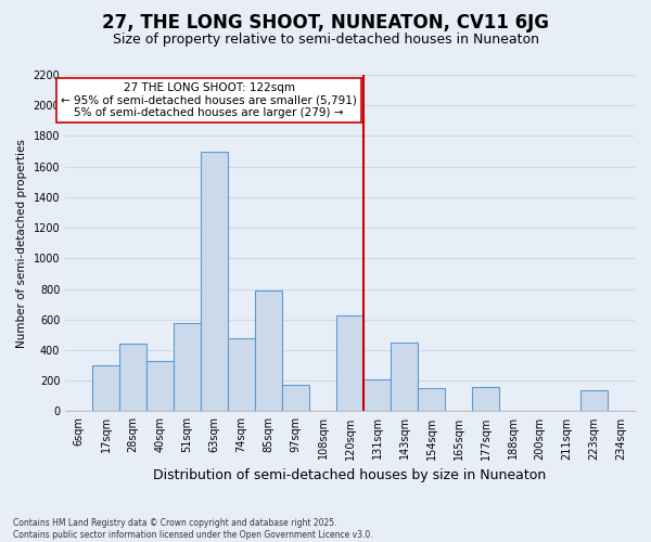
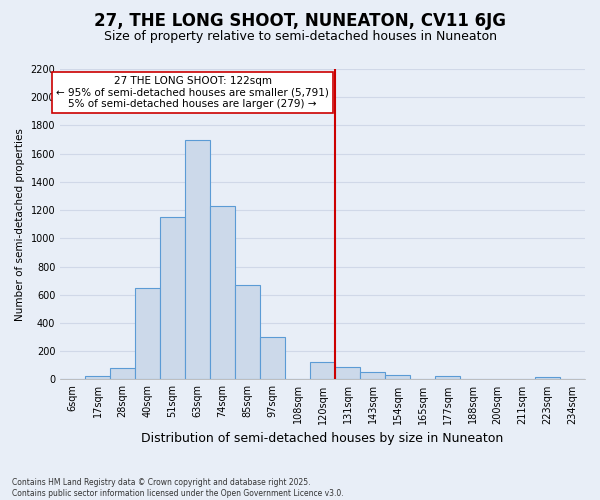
17sqm: 300 -> 20
28sqm: 440 -> 80
40sqm: 330 -> 650
51sqm: 580 -> 1150
74sqm: 480 -> 1230
85sqm: 790 -> 670
97sqm: 170 -> 300
120sqm: 630 -> 120
131sqm: 210 -> 90
143sqm: 450 -> 50
154sqm: 150 -> 30
177sqm: 160 -> 20
223sqm: 140 -> 20
